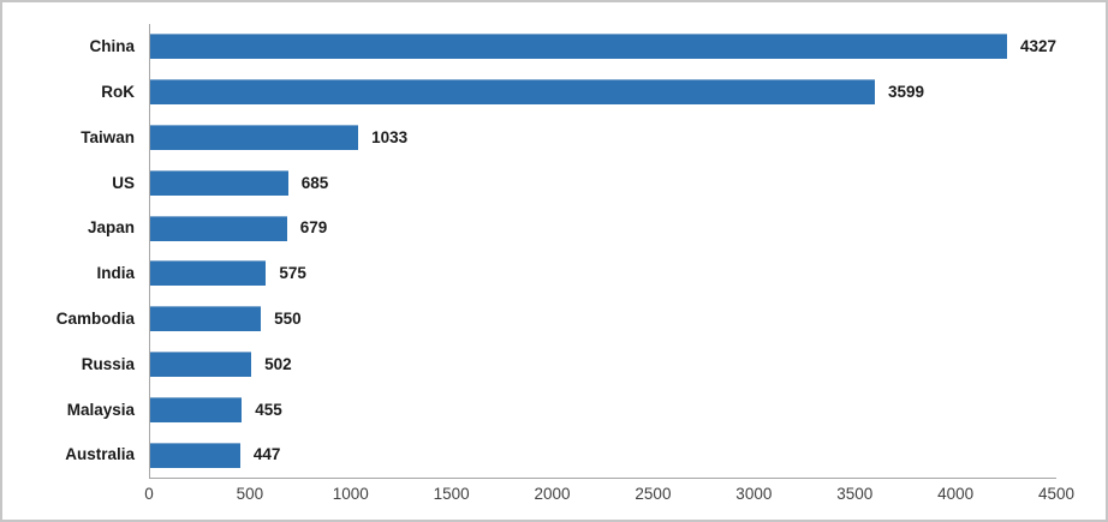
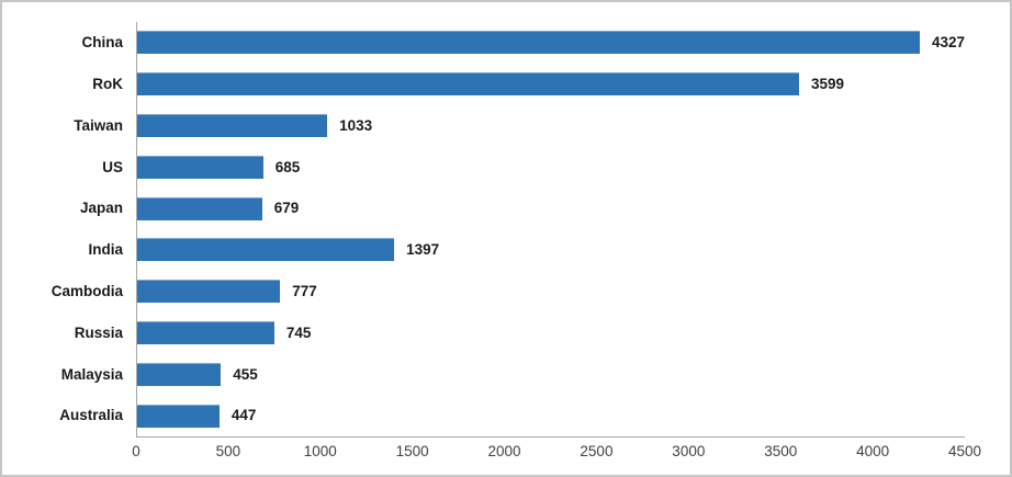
India: 575 -> 1397
Cambodia: 550 -> 777
Russia: 502 -> 745
